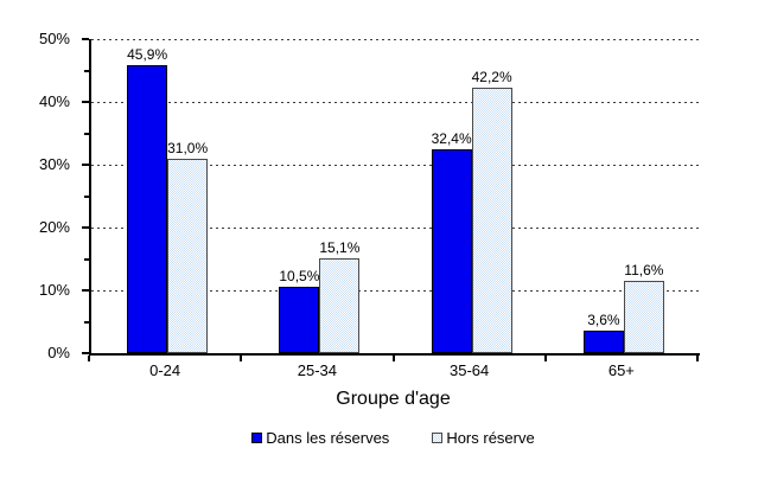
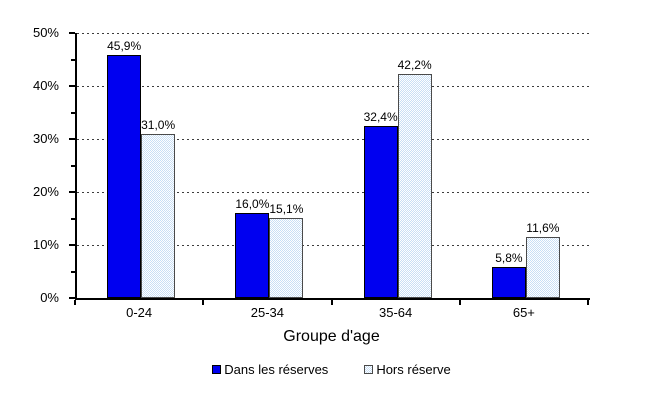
Dans les réserves/25-34: 10,5% -> 16,0%
Dans les réserves/65+: 3,6% -> 5,8%
